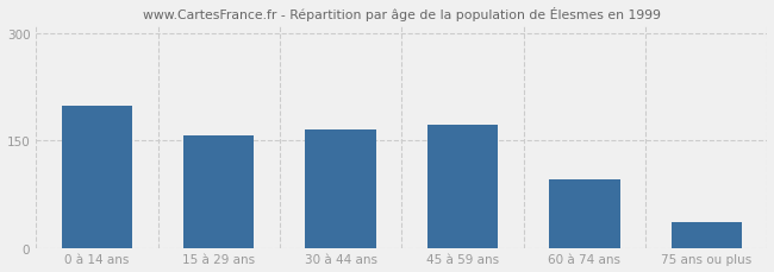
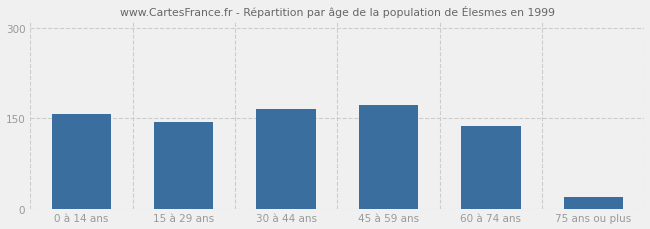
0 à 14 ans: 198 -> 157
15 à 29 ans: 156 -> 143
60 à 74 ans: 96 -> 137
75 ans ou plus: 36 -> 20
